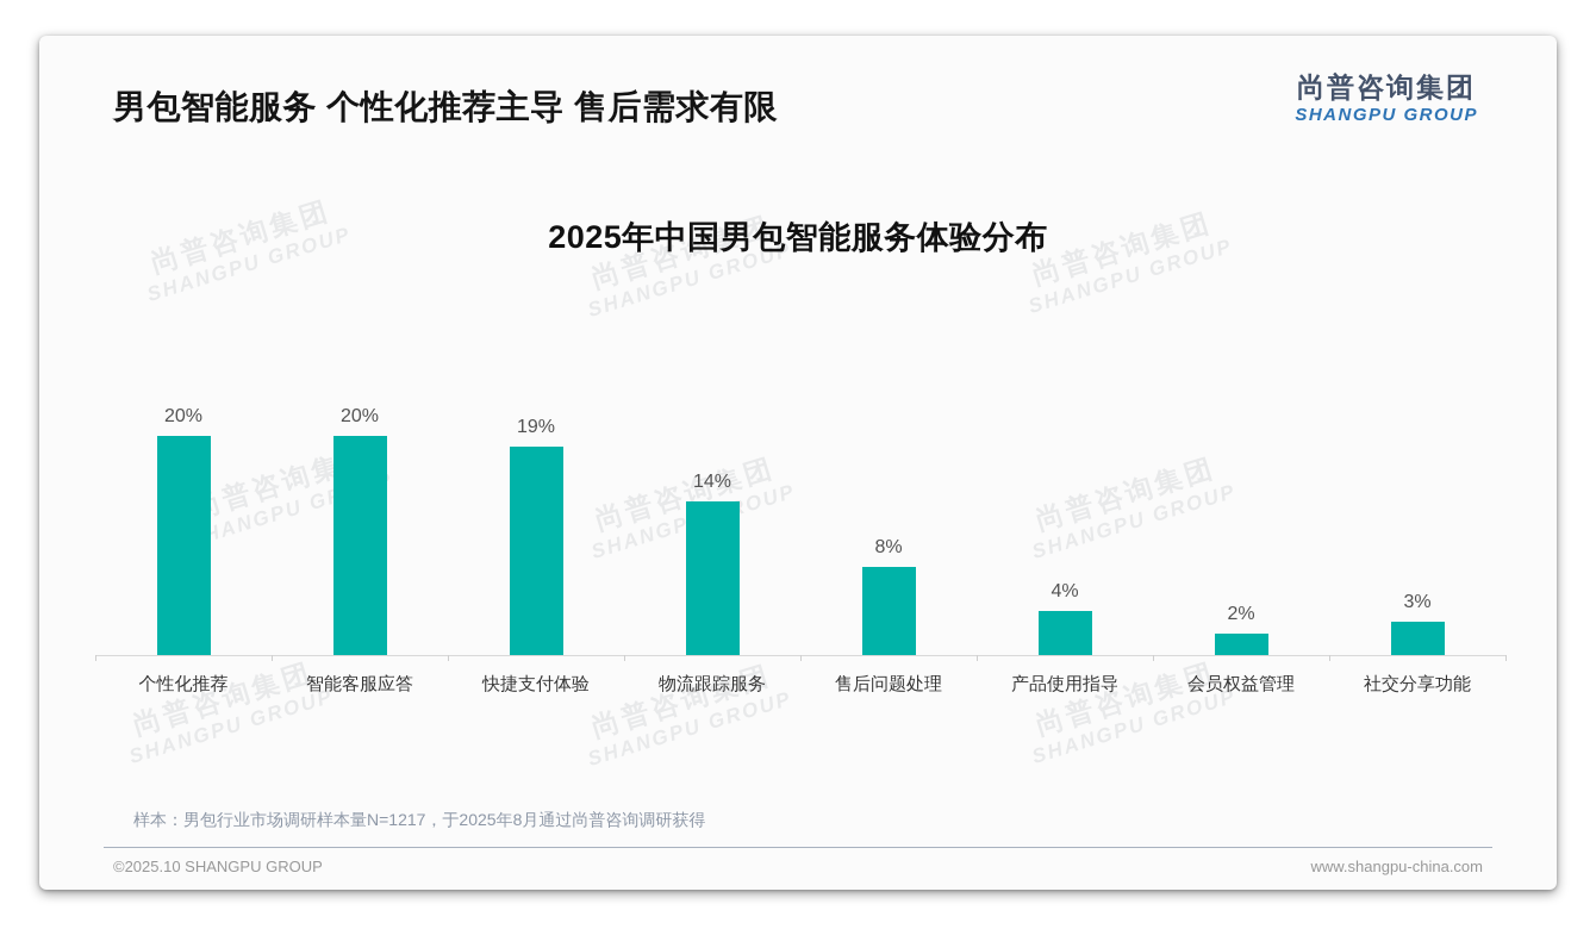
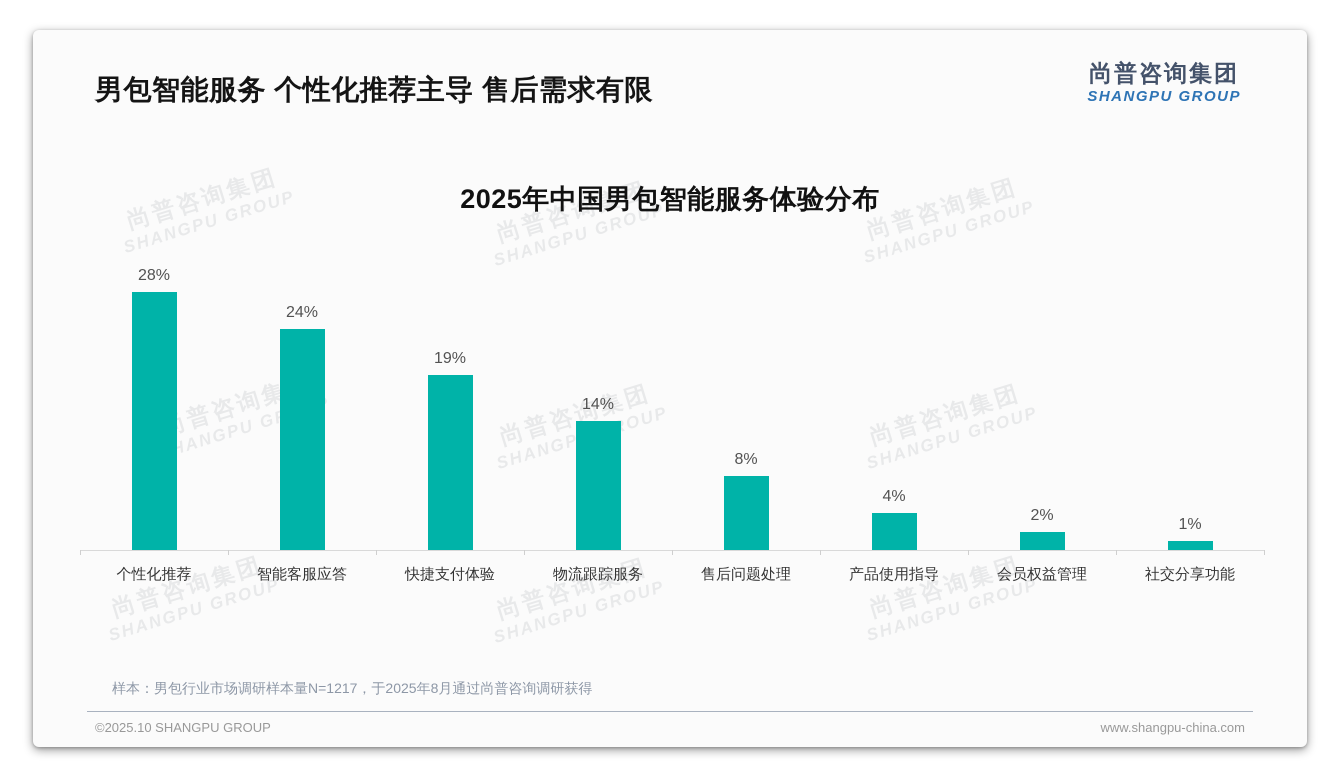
个性化推荐: 20% -> 28%
智能客服应答: 20% -> 24%
社交分享功能: 3% -> 1%
